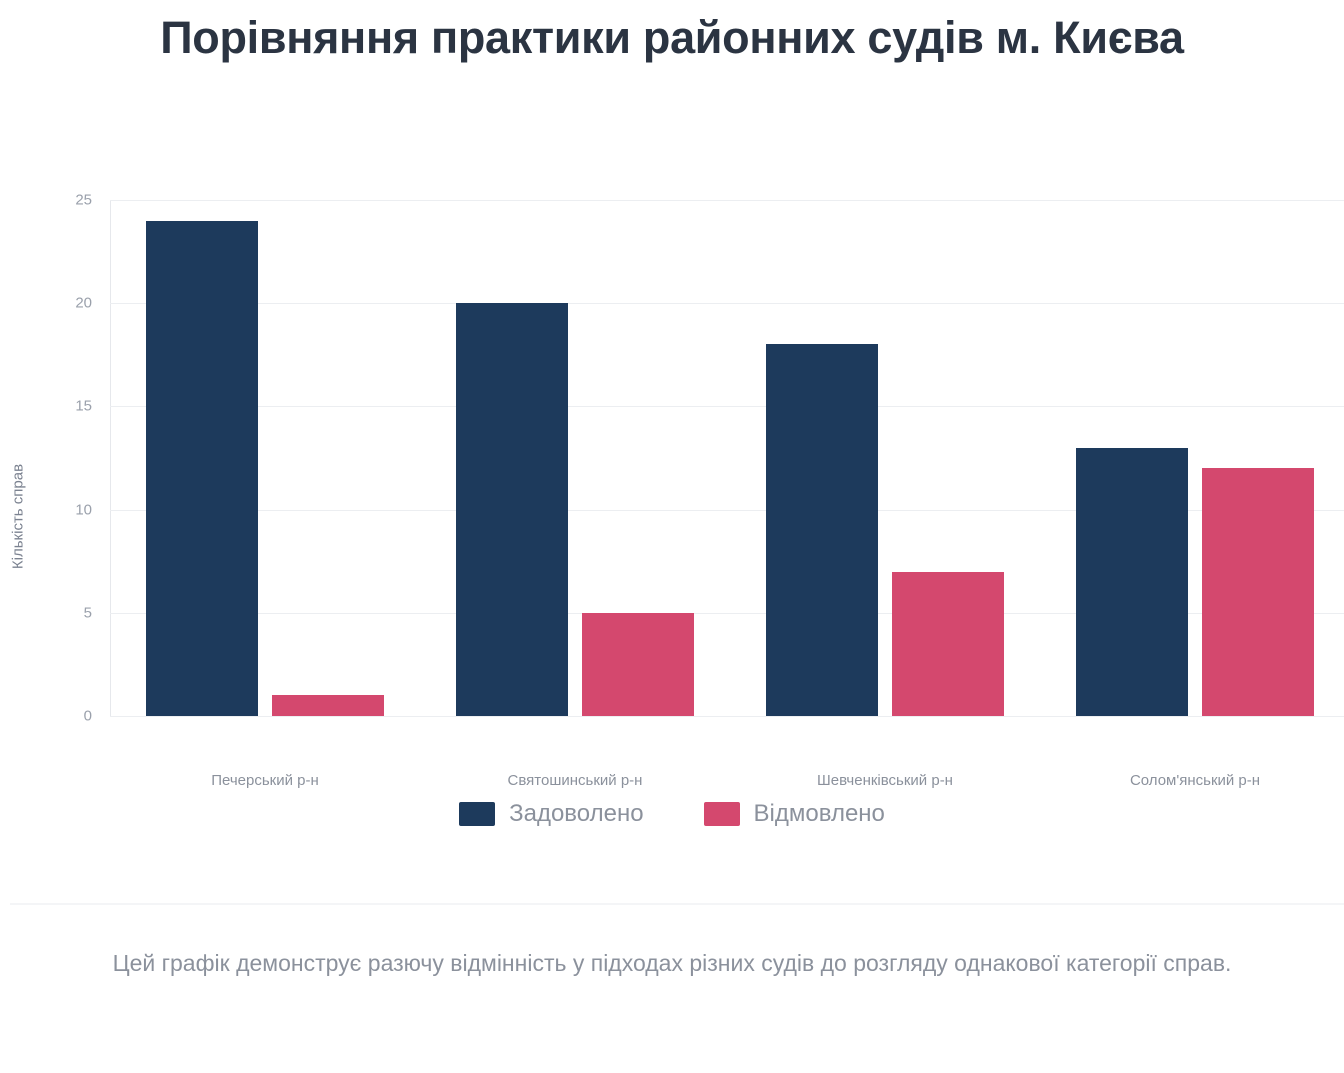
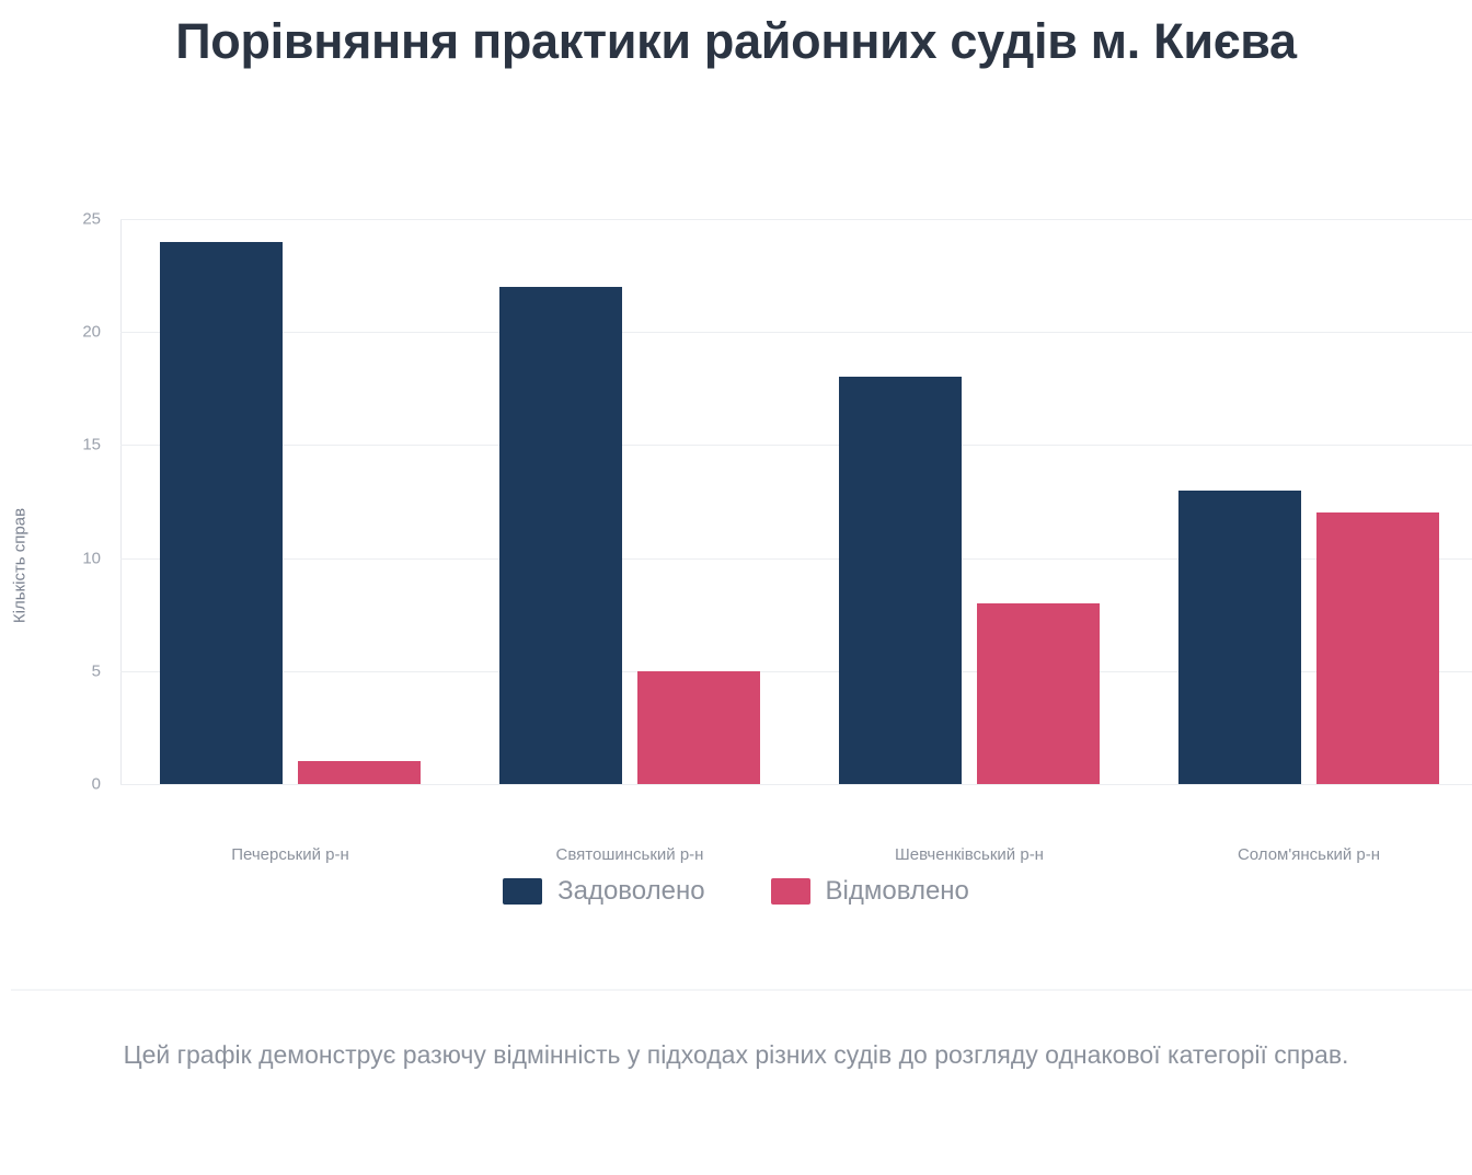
Задоволено/Святошинський р-н: 20 -> 22
Відмовлено/Шевченківський р-н: 7 -> 8
